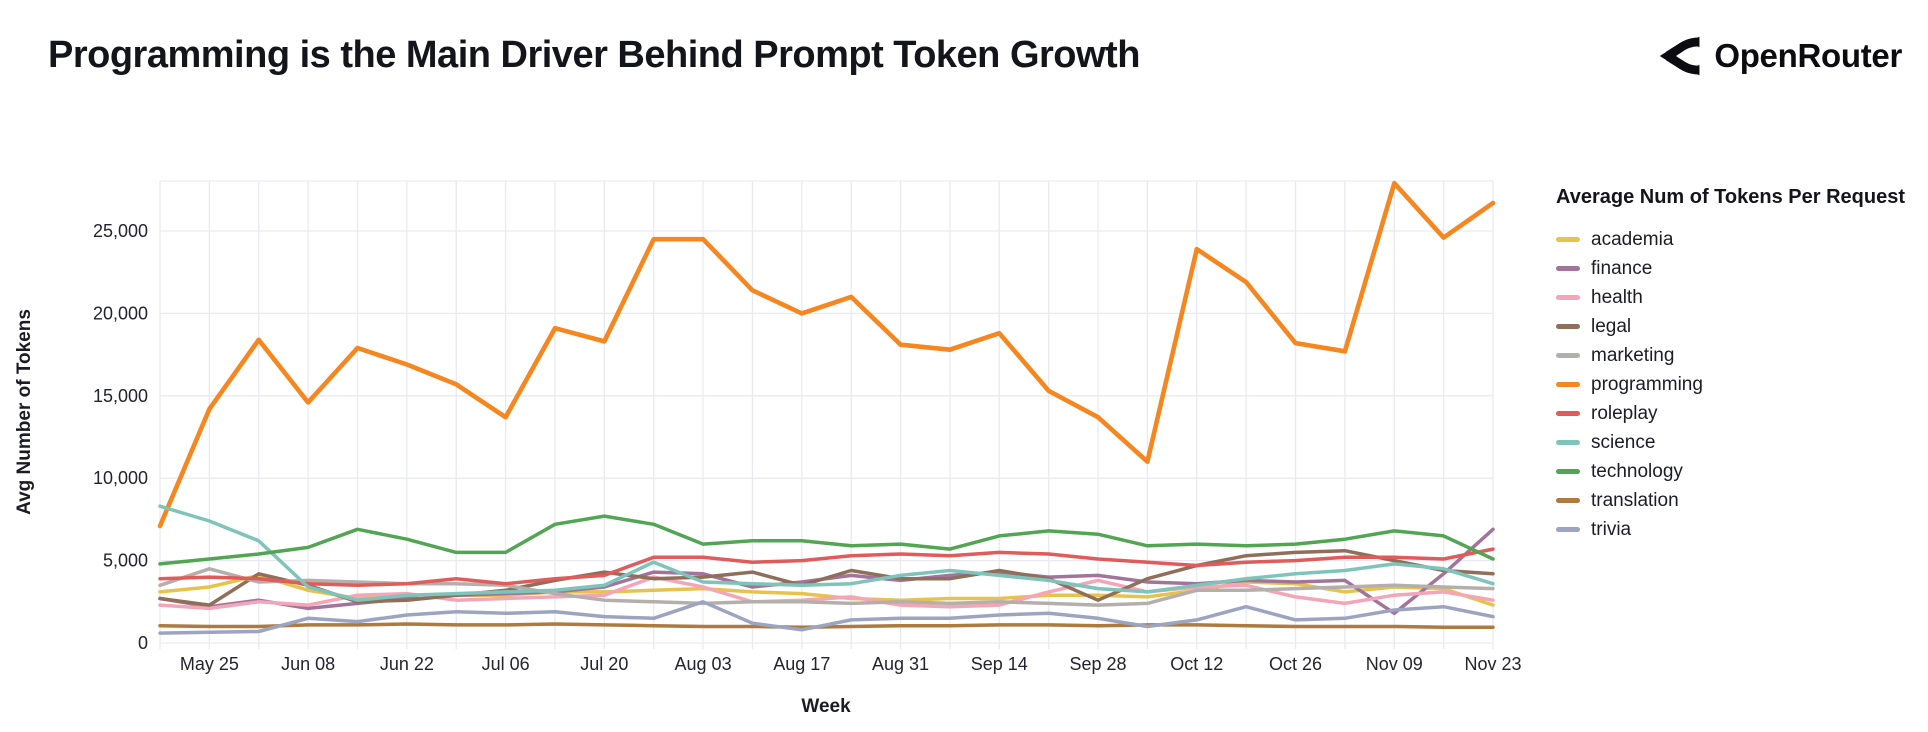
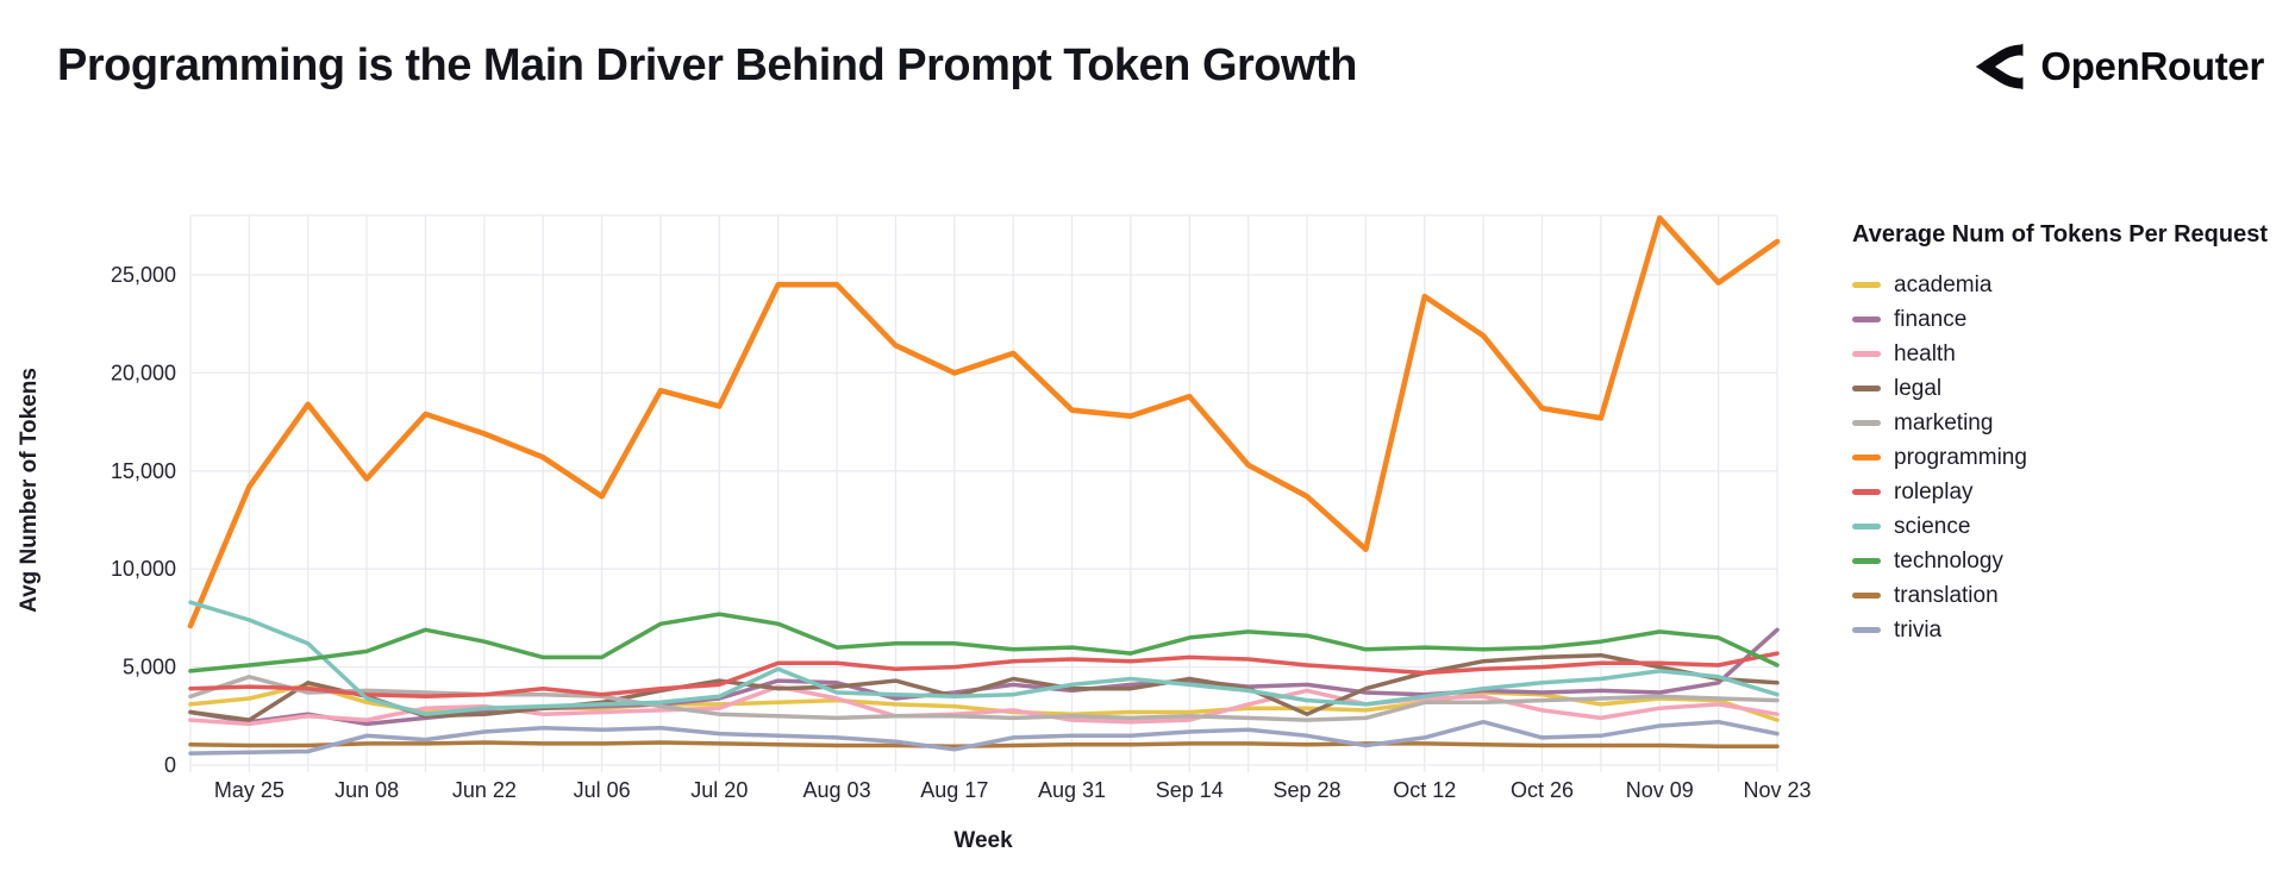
trivia/Aug 03: 2500 -> 1400
finance/Nov 09: 1800 -> 3700
